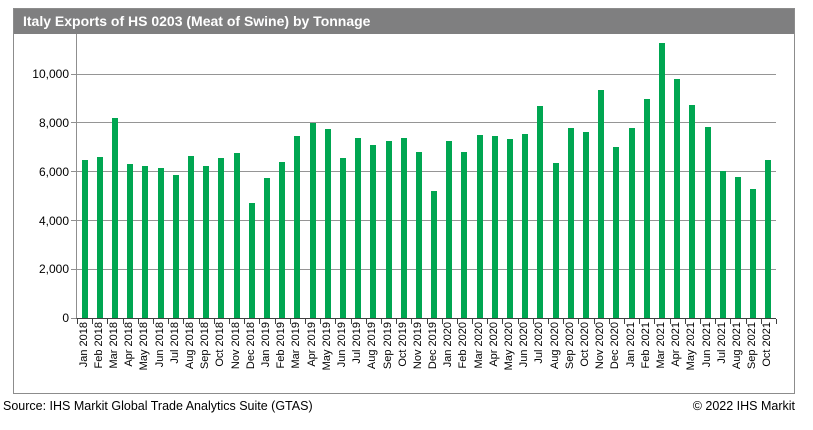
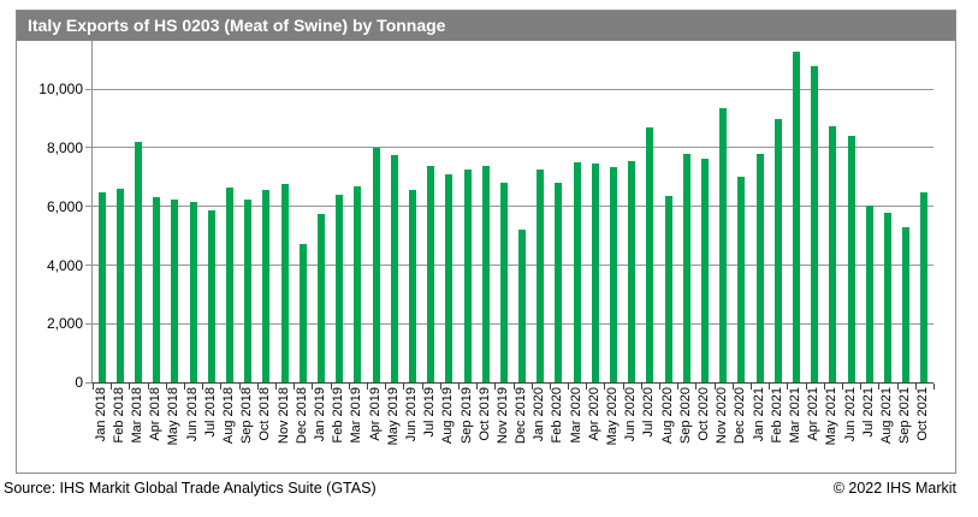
Mar 2019: 7400 -> 6700
Apr 2021: 9800 -> 10800
Jun 2021: 7800 -> 8400
